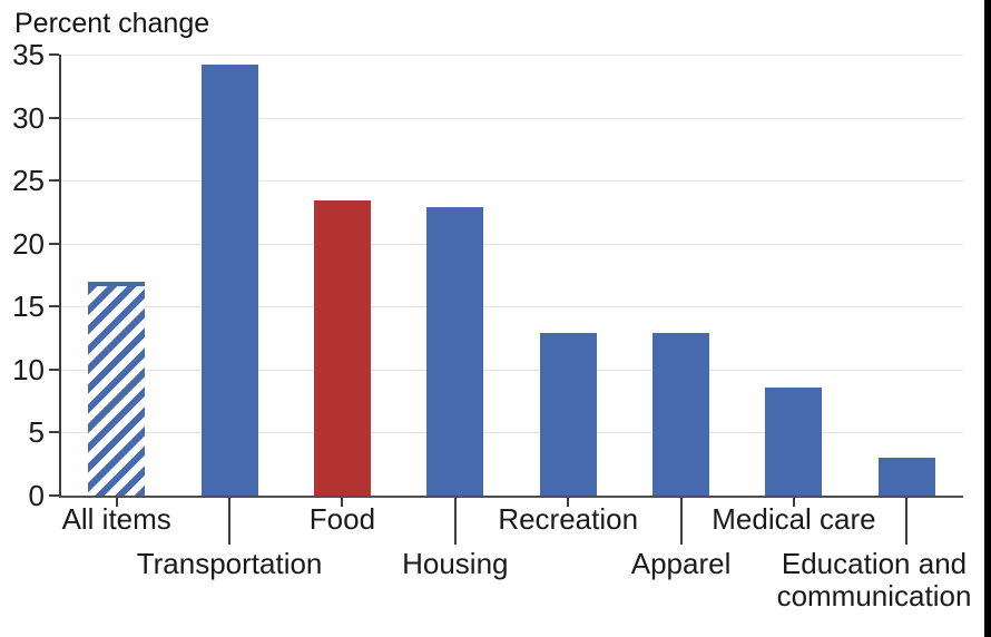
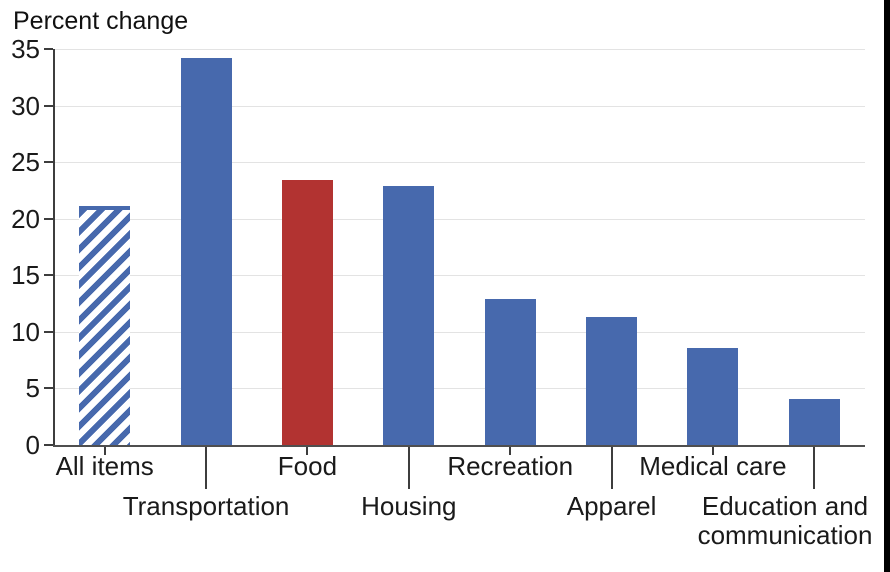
All items: 17.0 -> 21.1
Apparel: 12.9 -> 11.3
Education and communication: 3.0 -> 4.1
